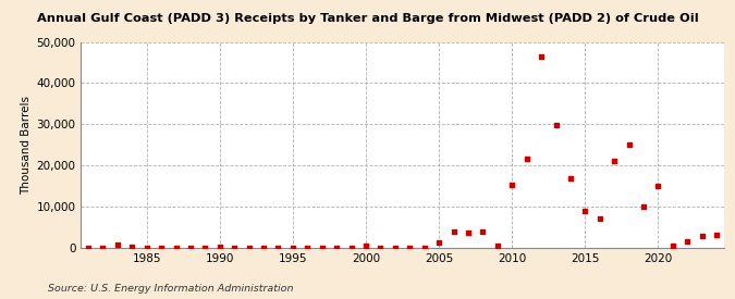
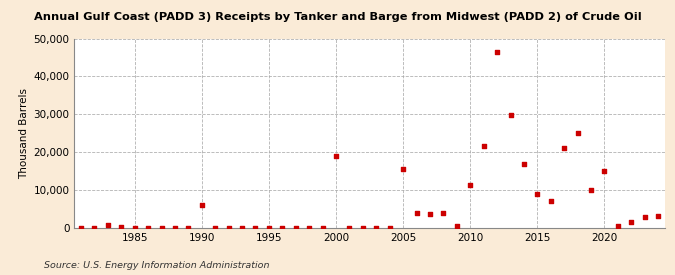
1990: 200 -> 6,000
2000: 700 -> 19,000
2005: 1,300 -> 15,500
2010: 15,300 -> 11,500
